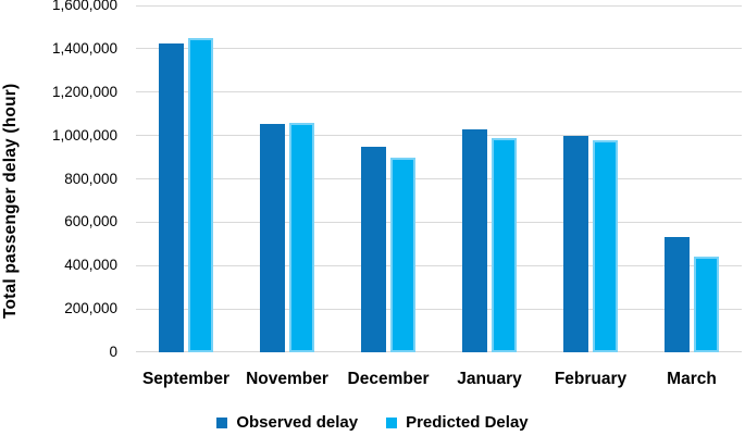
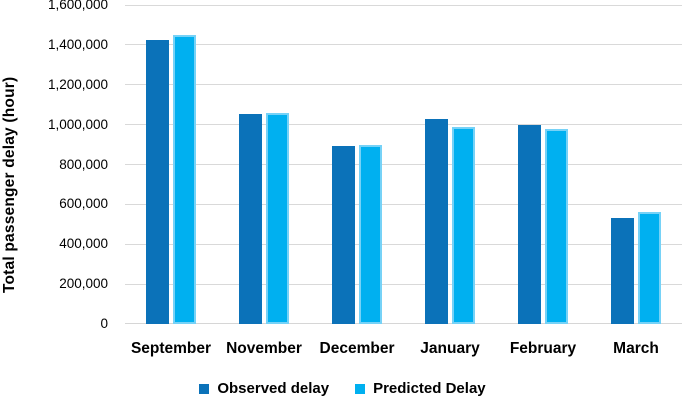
Observed delay/December: 950000 -> 900000
Predicted Delay/March: 440000 -> 560000
